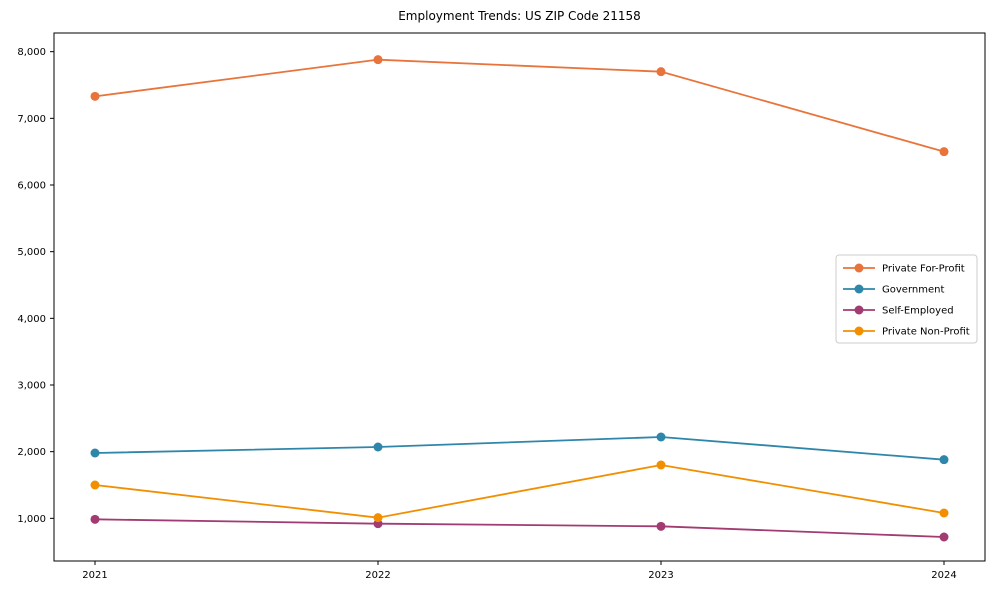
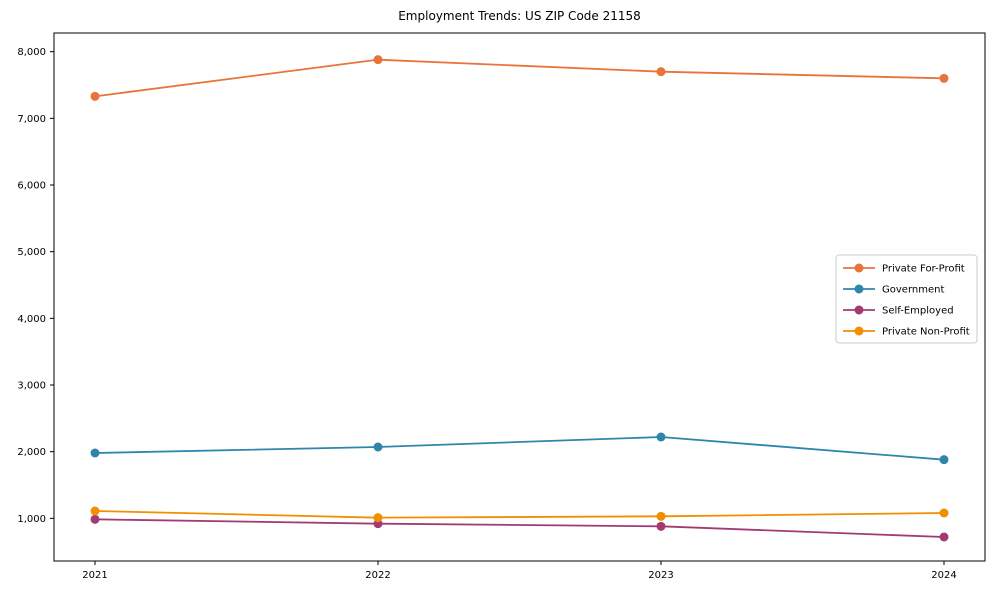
Private Non-Profit/2021: 1500 -> 1100
Private Non-Profit/2023: 1800 -> 1000
Private For-Profit/2024: 6500 -> 7600
